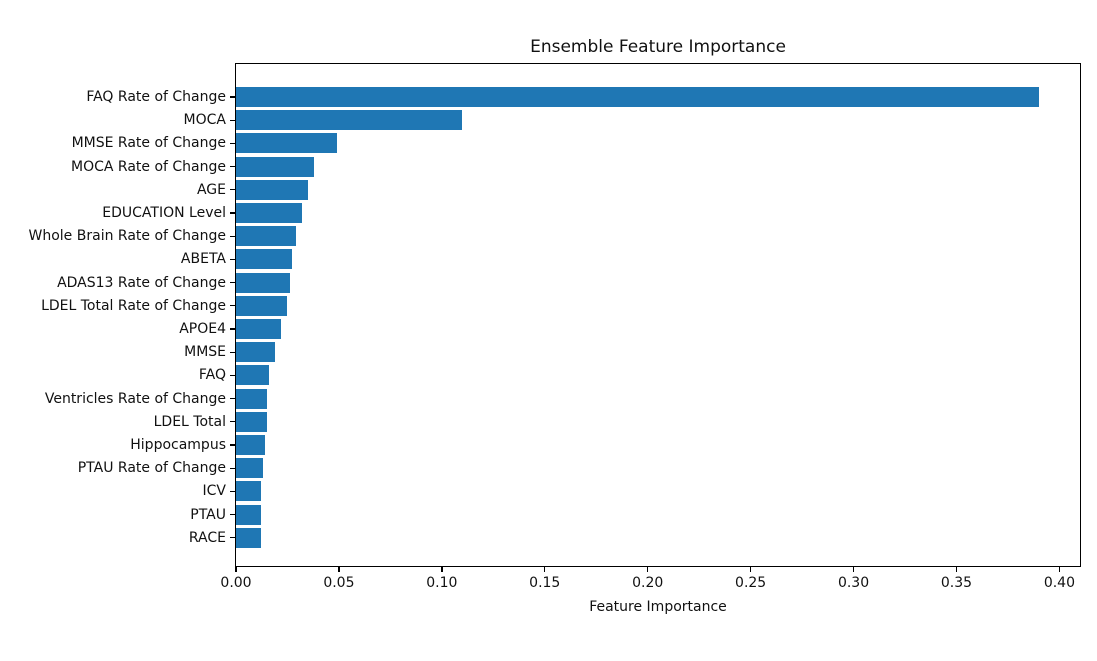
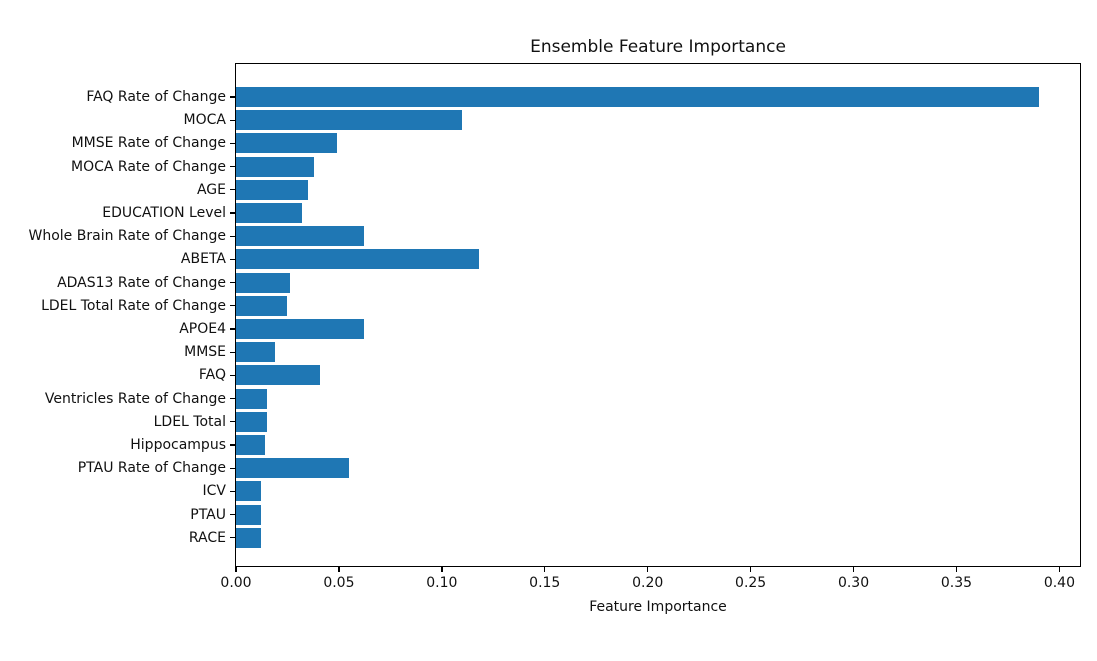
Whole Brain Rate of Change: 0.029 -> 0.062
ABETA: 0.027 -> 0.118
APOE4: 0.022 -> 0.062
FAQ: 0.016 -> 0.041
PTAU Rate of Change: 0.013 -> 0.055
